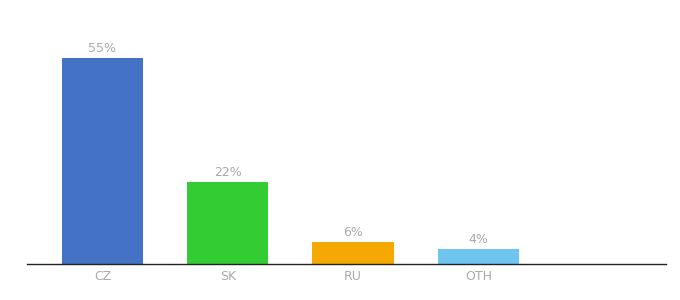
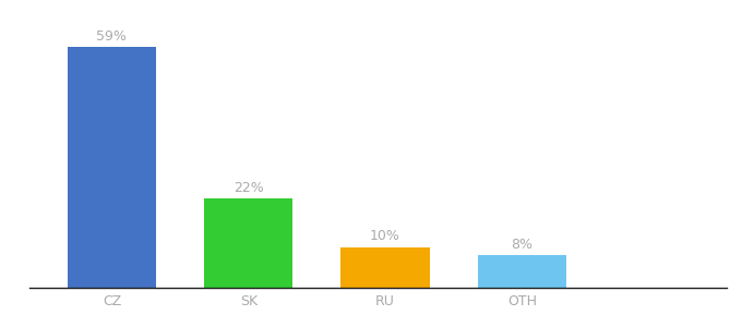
CZ: 55% -> 59%
RU: 6% -> 10%
OTH: 4% -> 8%
